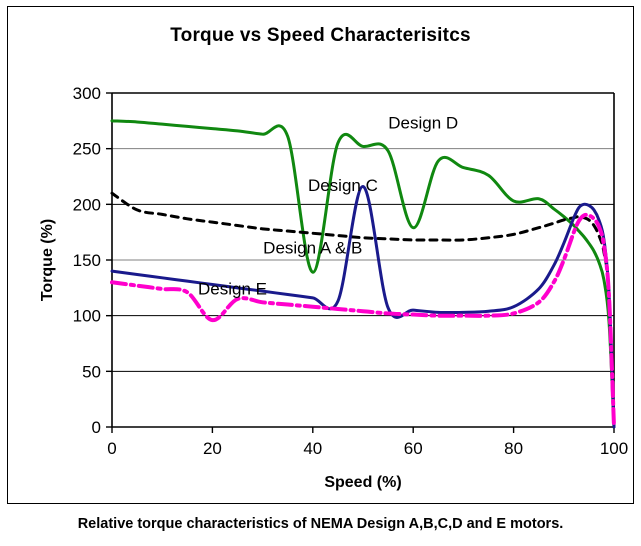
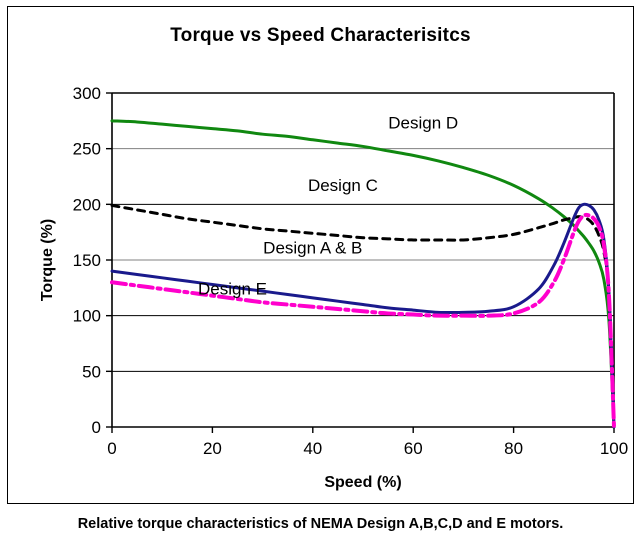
Design C/0: 210 -> 199
Design E/20: 96 -> 118
Design D/40: 139 -> 258
Design A & B/50: 216 -> 110
Design D/60: 179 -> 244
Design D/80: 203 -> 217
